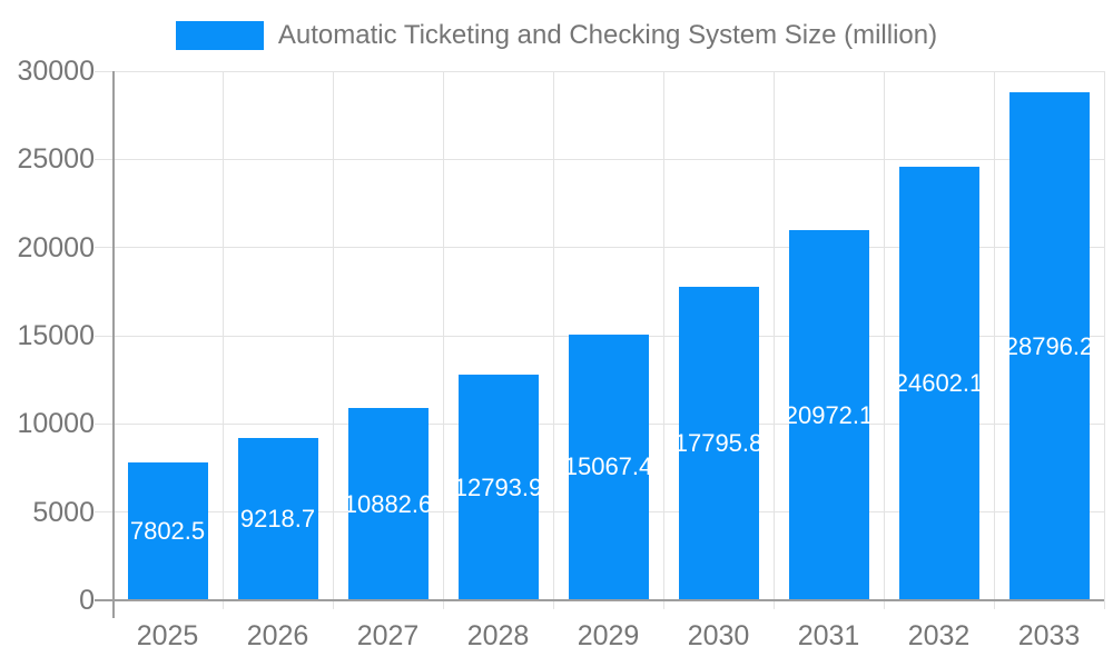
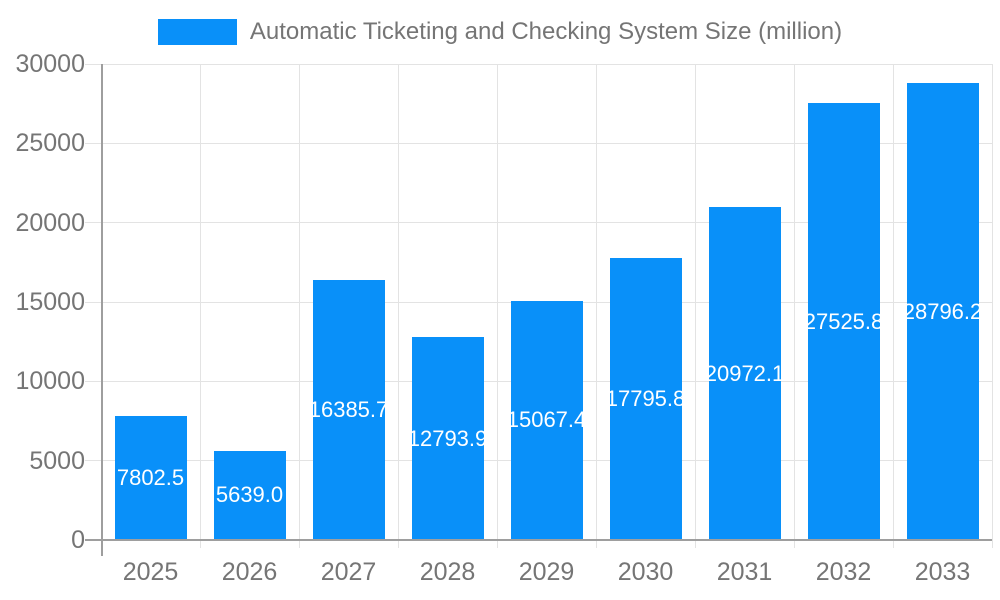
2026: 9218.7 -> 5639.0
2027: 10882.6 -> 16385.7
2032: 24602.1 -> 27525.8
